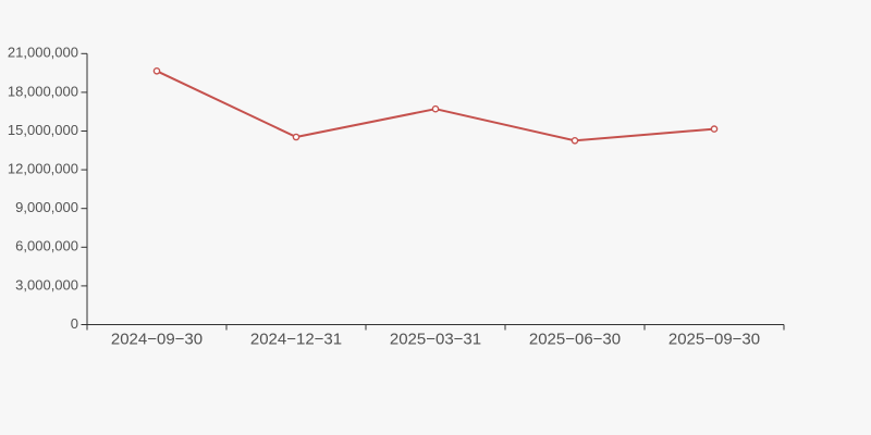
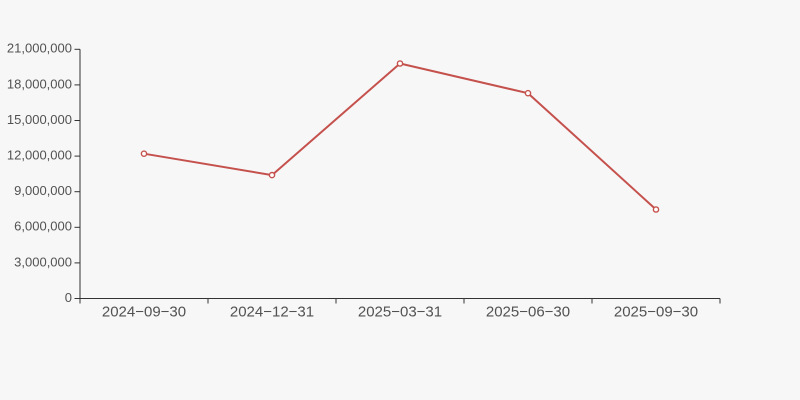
2024−09−30: 19600000 -> 12200000
2024−12−31: 14500000 -> 10400000
2025−03−31: 16700000 -> 19800000
2025−06−30: 14300000 -> 17300000
2025−09−30: 15200000 -> 7500000
